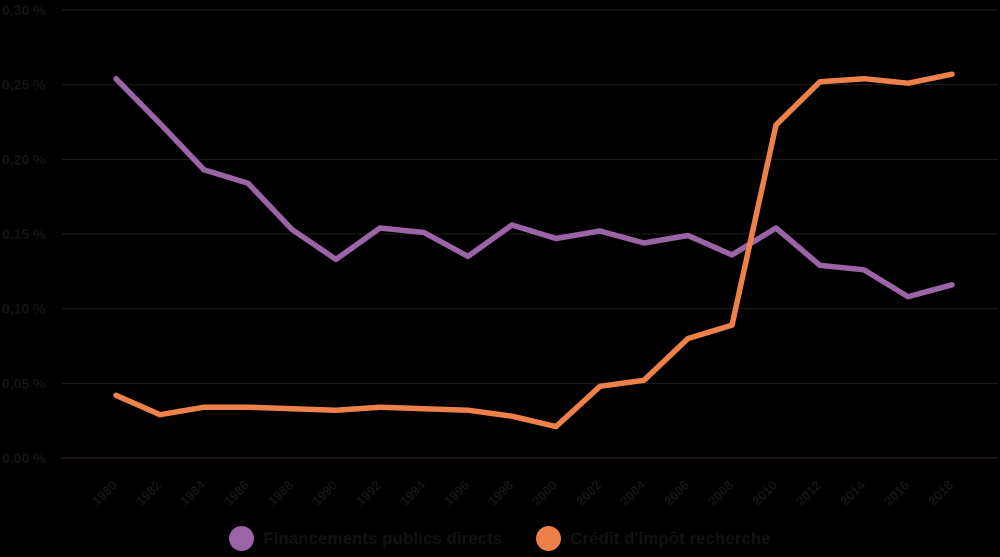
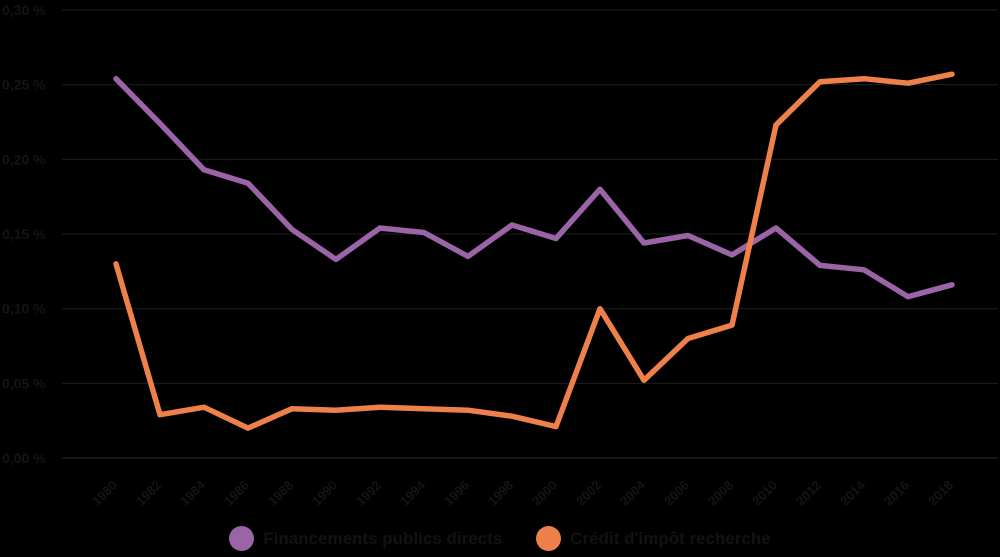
Crédit d'impôt recherche/1980: 0,04% -> 0,13%
Crédit d'impôt recherche/1986: 0,03% -> 0,02%
Financements publics directs/2002: 0,15% -> 0,18%
Crédit d'impôt recherche/2002: 0,05% -> 0,10%
